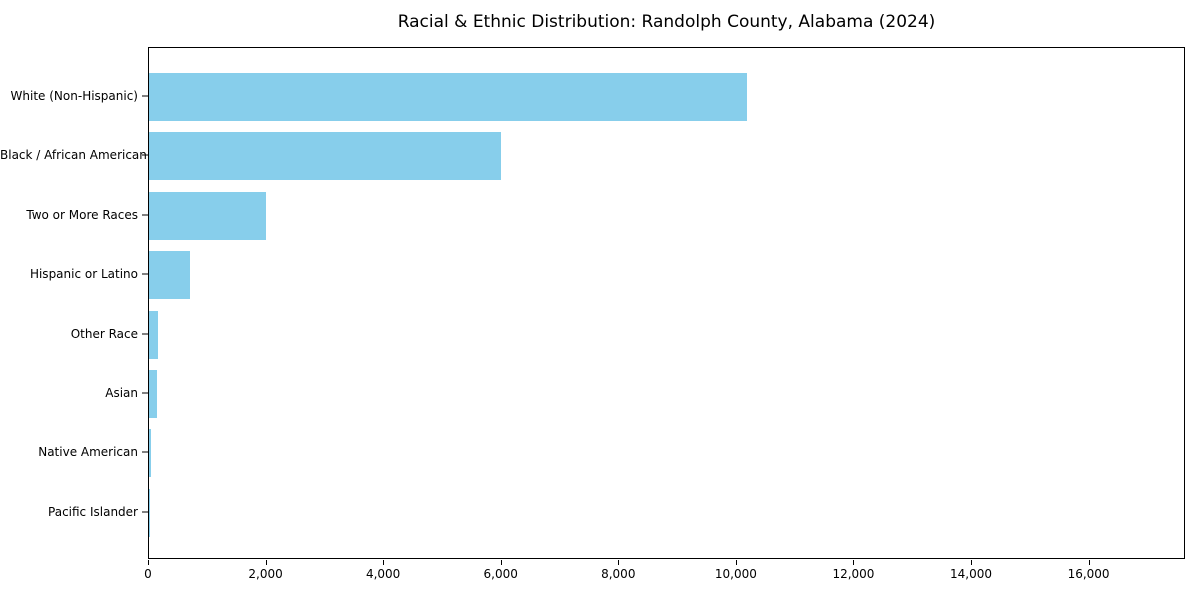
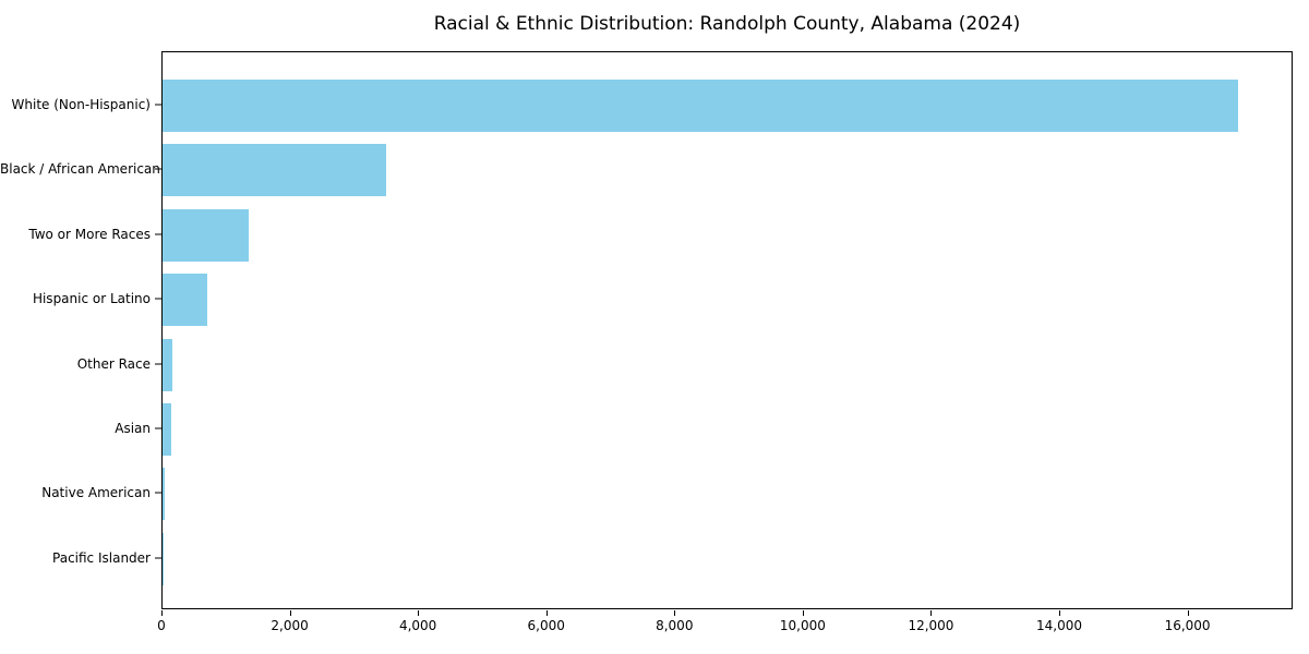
White (Non-Hispanic): 10200 -> 16800
Black / African American: 6000 -> 3500
Two or More Races: 2000 -> 1300
